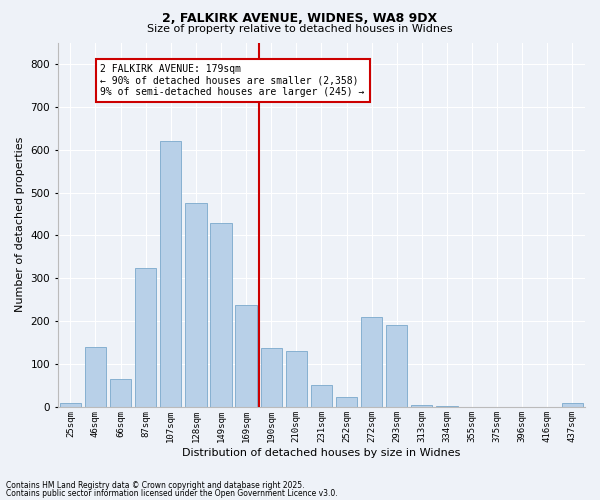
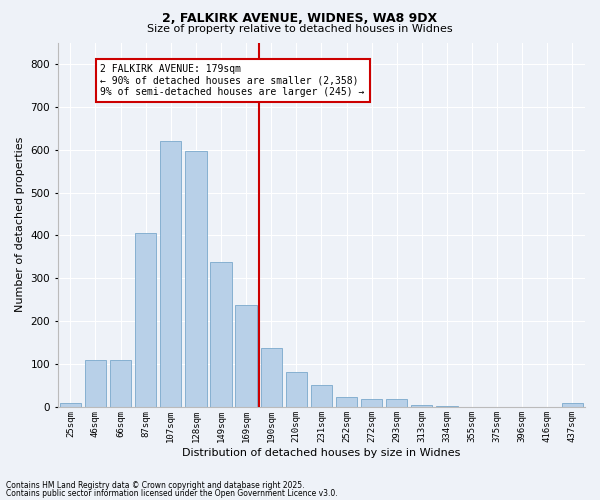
46sqm: 140 -> 110
66sqm: 65 -> 110
87sqm: 325 -> 405
128sqm: 475 -> 598
149sqm: 430 -> 338
210sqm: 130 -> 82
272sqm: 210 -> 18
293sqm: 190 -> 18
